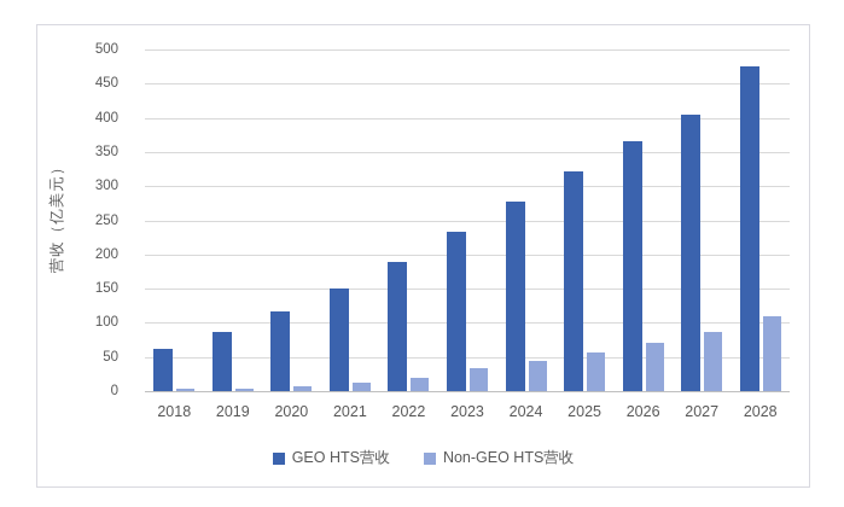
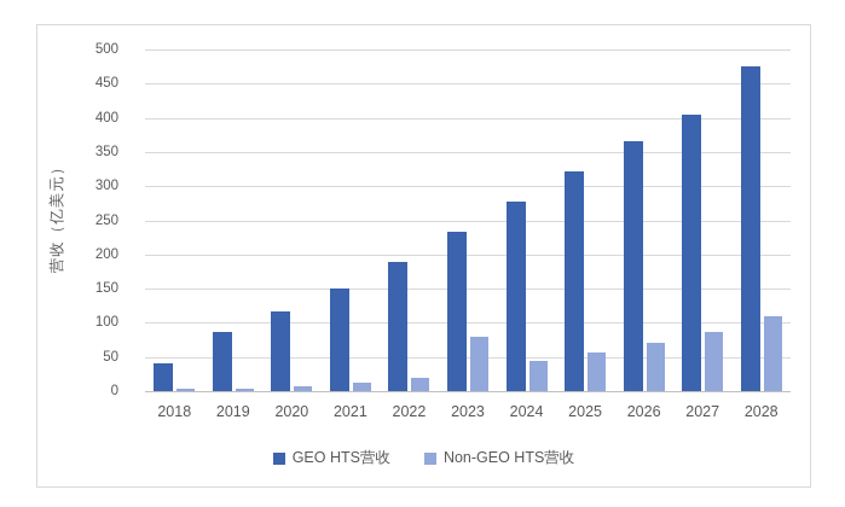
GEO HTS营收/2018: 60 -> 40
Non-GEO HTS营收/2023: 30 -> 80
